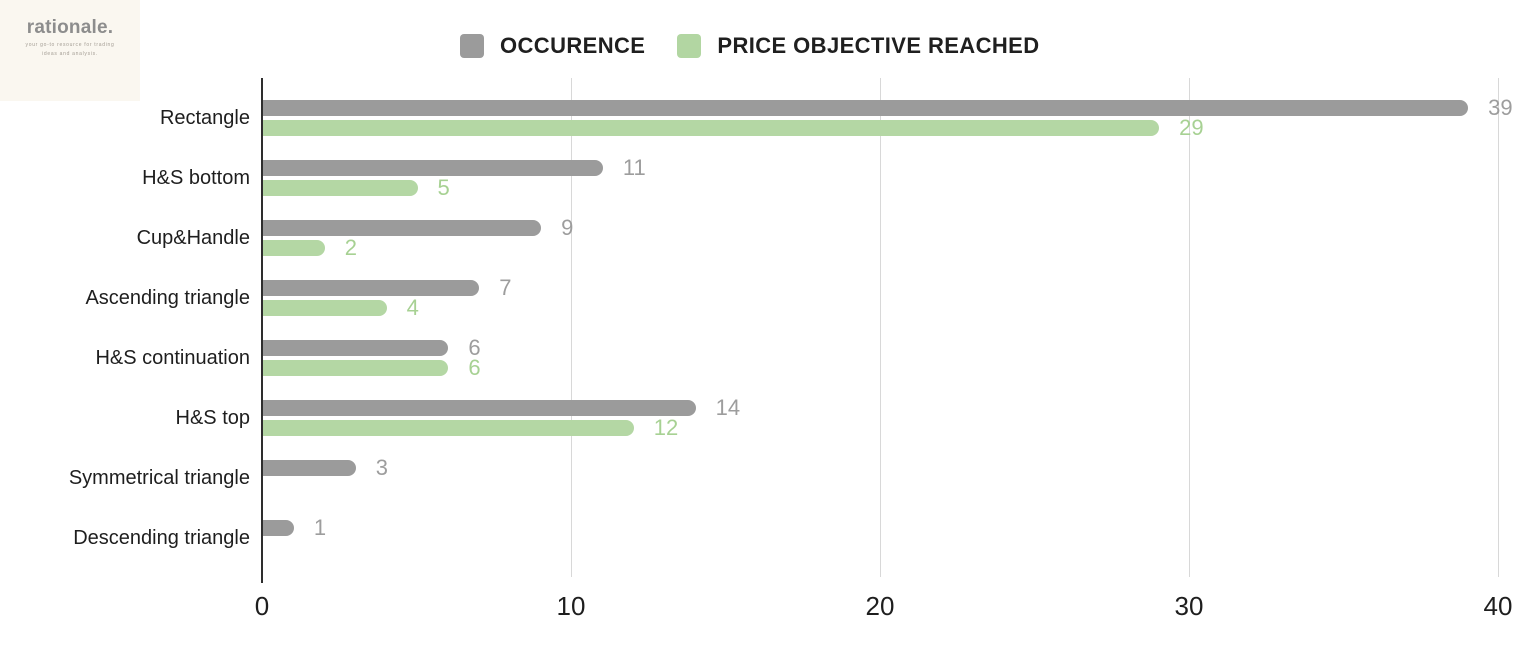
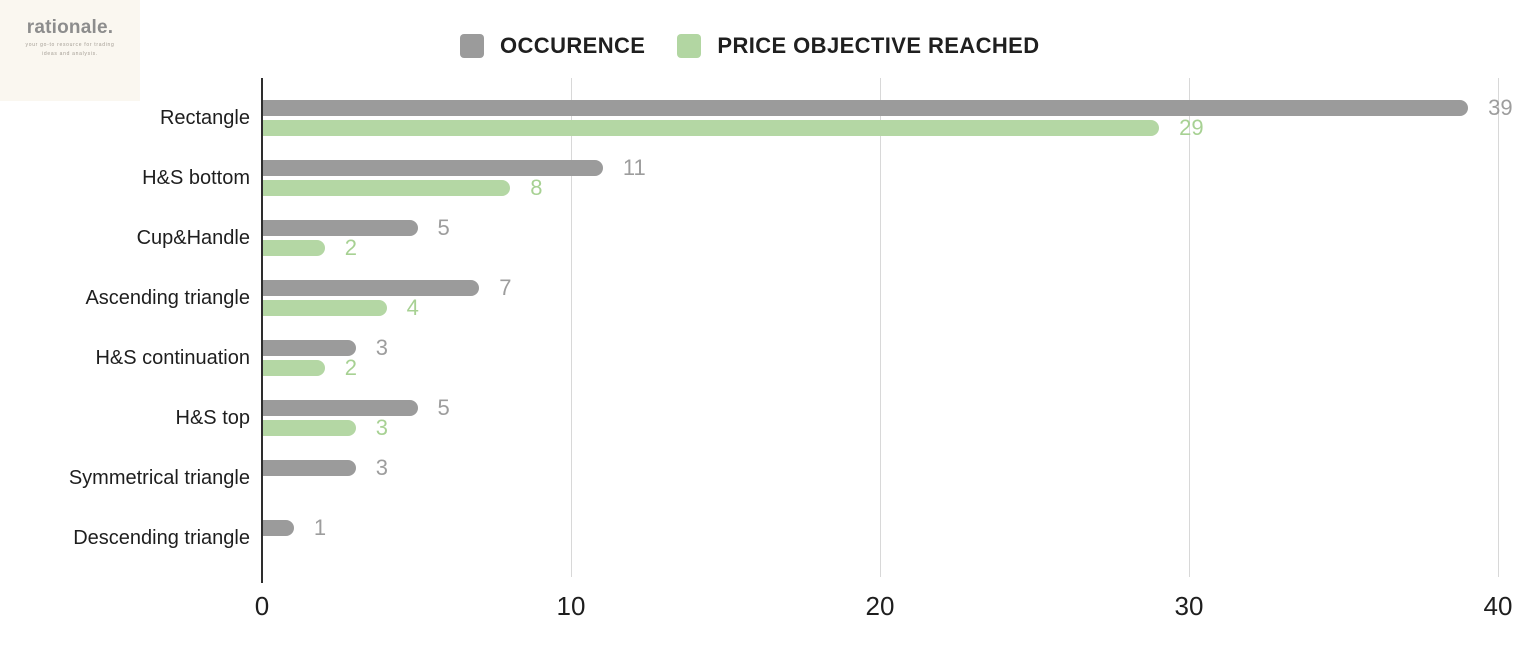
PRICE OBJECTIVE REACHED/H&S bottom: 5 -> 8
OCCURENCE/Cup&Handle: 9 -> 5
OCCURENCE/H&S continuation: 6 -> 3
PRICE OBJECTIVE REACHED/H&S continuation: 6 -> 2
OCCURENCE/H&S top: 14 -> 5
PRICE OBJECTIVE REACHED/H&S top: 12 -> 3
